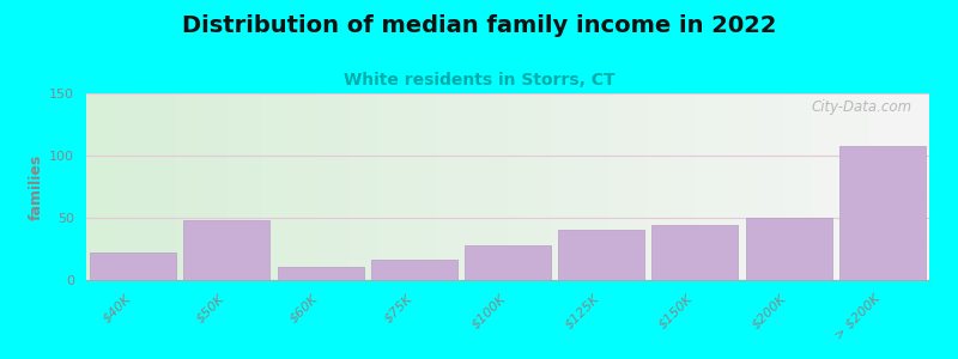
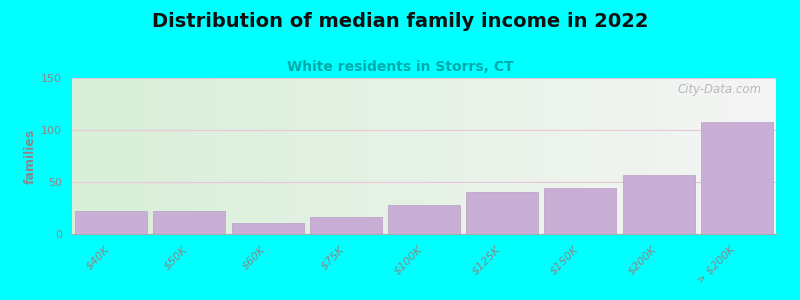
$50K: 48 -> 22
$200K: 50 -> 57
